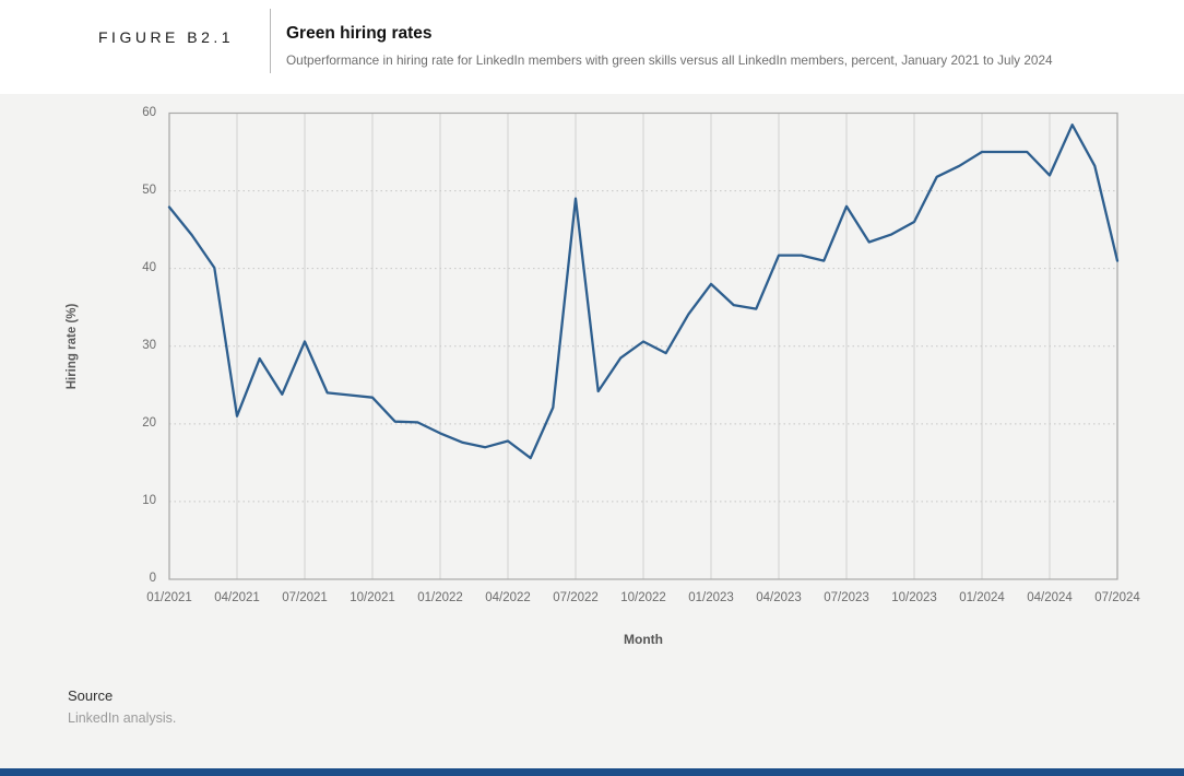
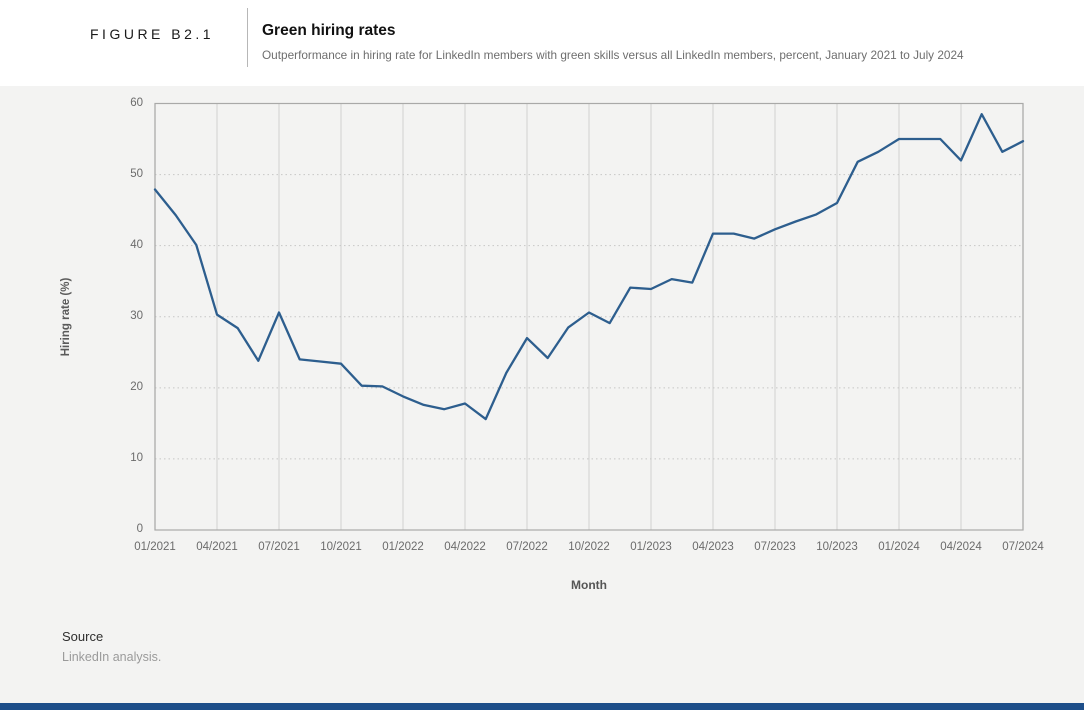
04/2021: 21 -> 30
07/2022: 49 -> 27
01/2023: 38 -> 34
07/2023: 48 -> 42
07/2024: 41 -> 55
